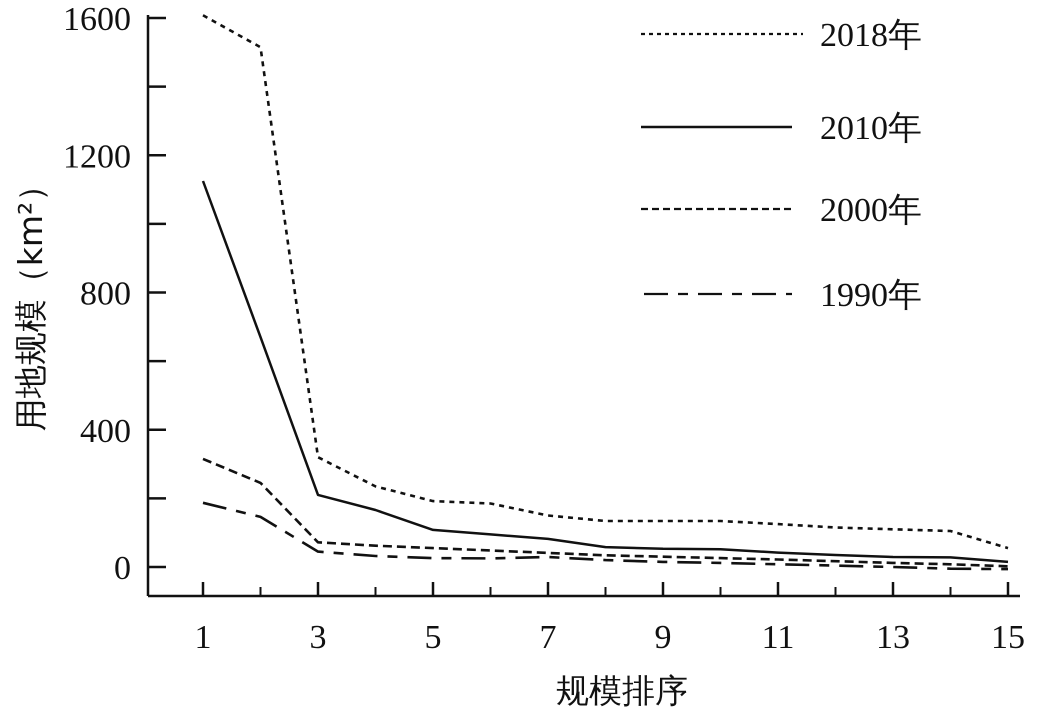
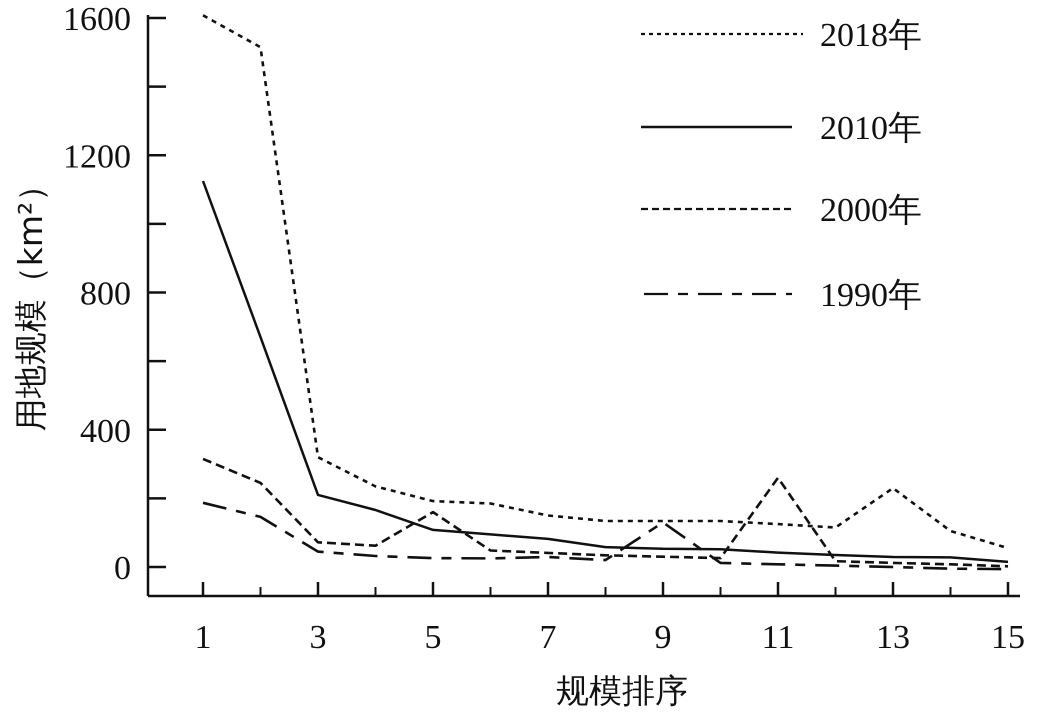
2000年/5: 60 -> 160
1990年/9: 20 -> 130
2000年/11: 20 -> 260
2018年/13: 110 -> 230
